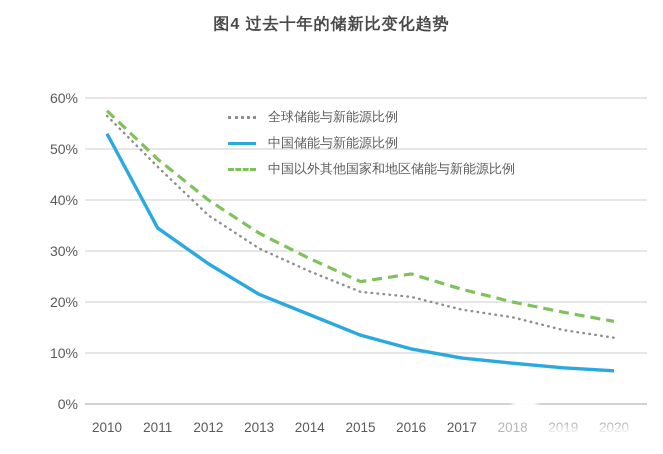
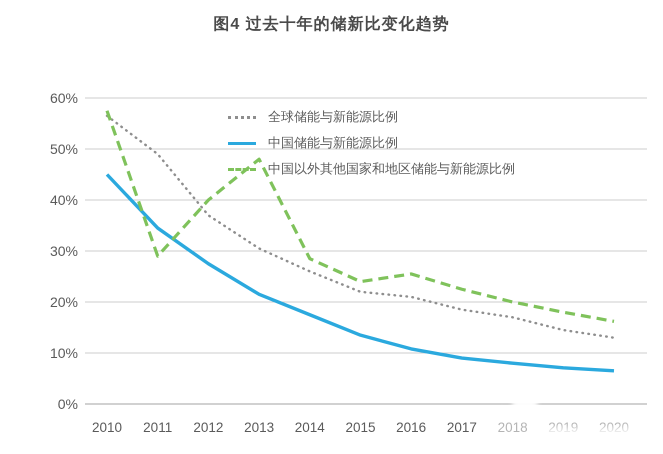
中国储能与新能源比例/2010: 53% -> 45%
全球储能与新能源比例/2011: 46% -> 49%
中国以外其他国家和地区储能与新能源比例/2011: 48% -> 29%
中国以外其他国家和地区储能与新能源比例/2013: 34% -> 48%
